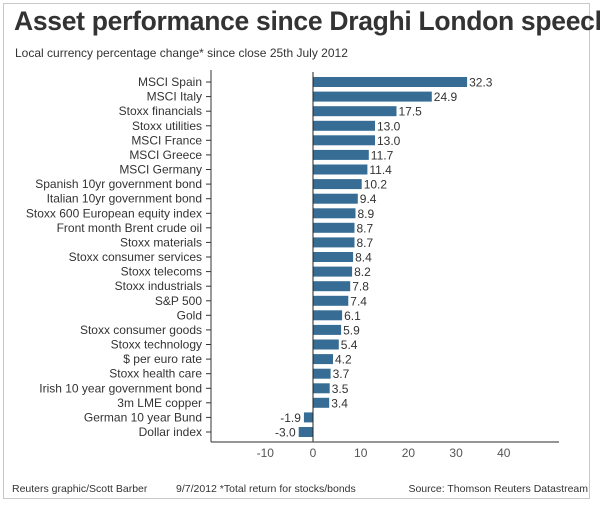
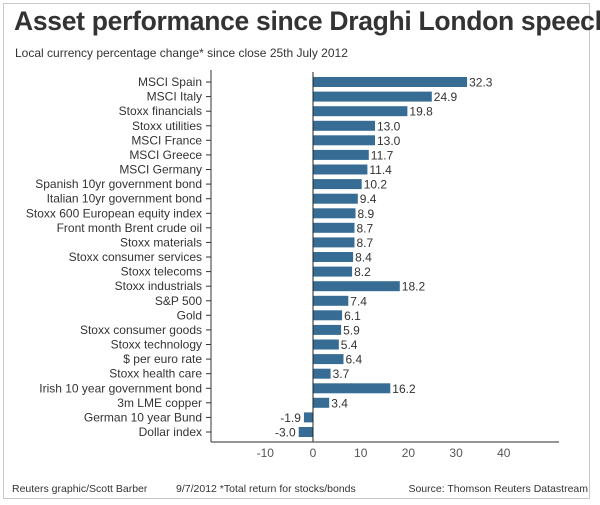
Stoxx financials: 17.5 -> 19.8
Stoxx industrials: 7.8 -> 18.2
$ per euro rate: 4.2 -> 6.4
Irish 10 year government bond: 3.5 -> 16.2
